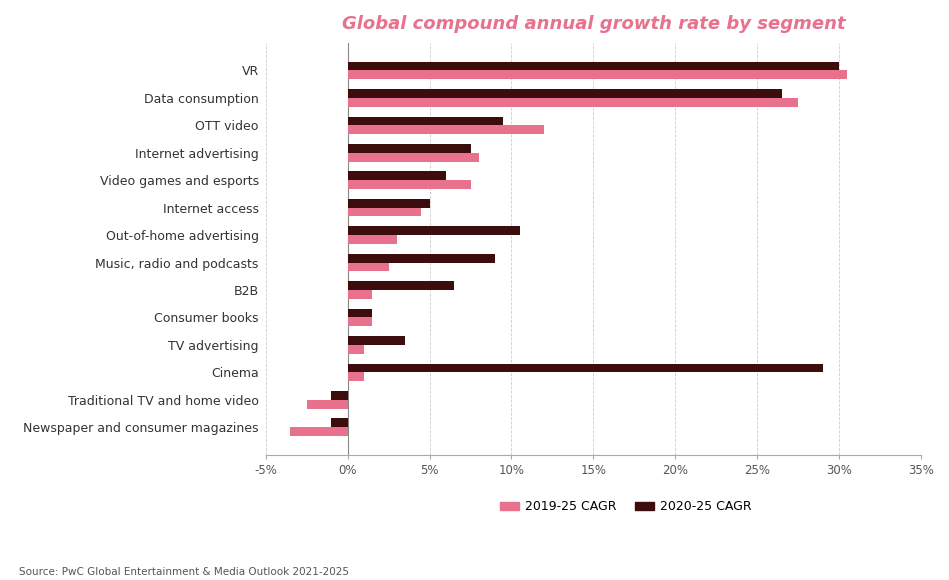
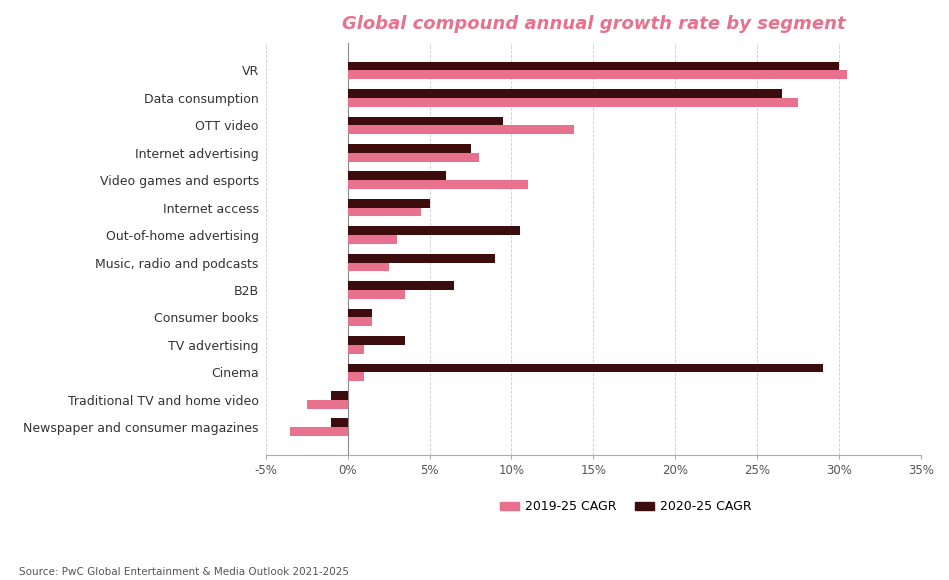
2019-25 CAGR/OTT video: 12.0% -> 13.8%
2019-25 CAGR/Video games and esports: 7.5% -> 11.0%
2019-25 CAGR/B2B: 1.5% -> 3.5%
